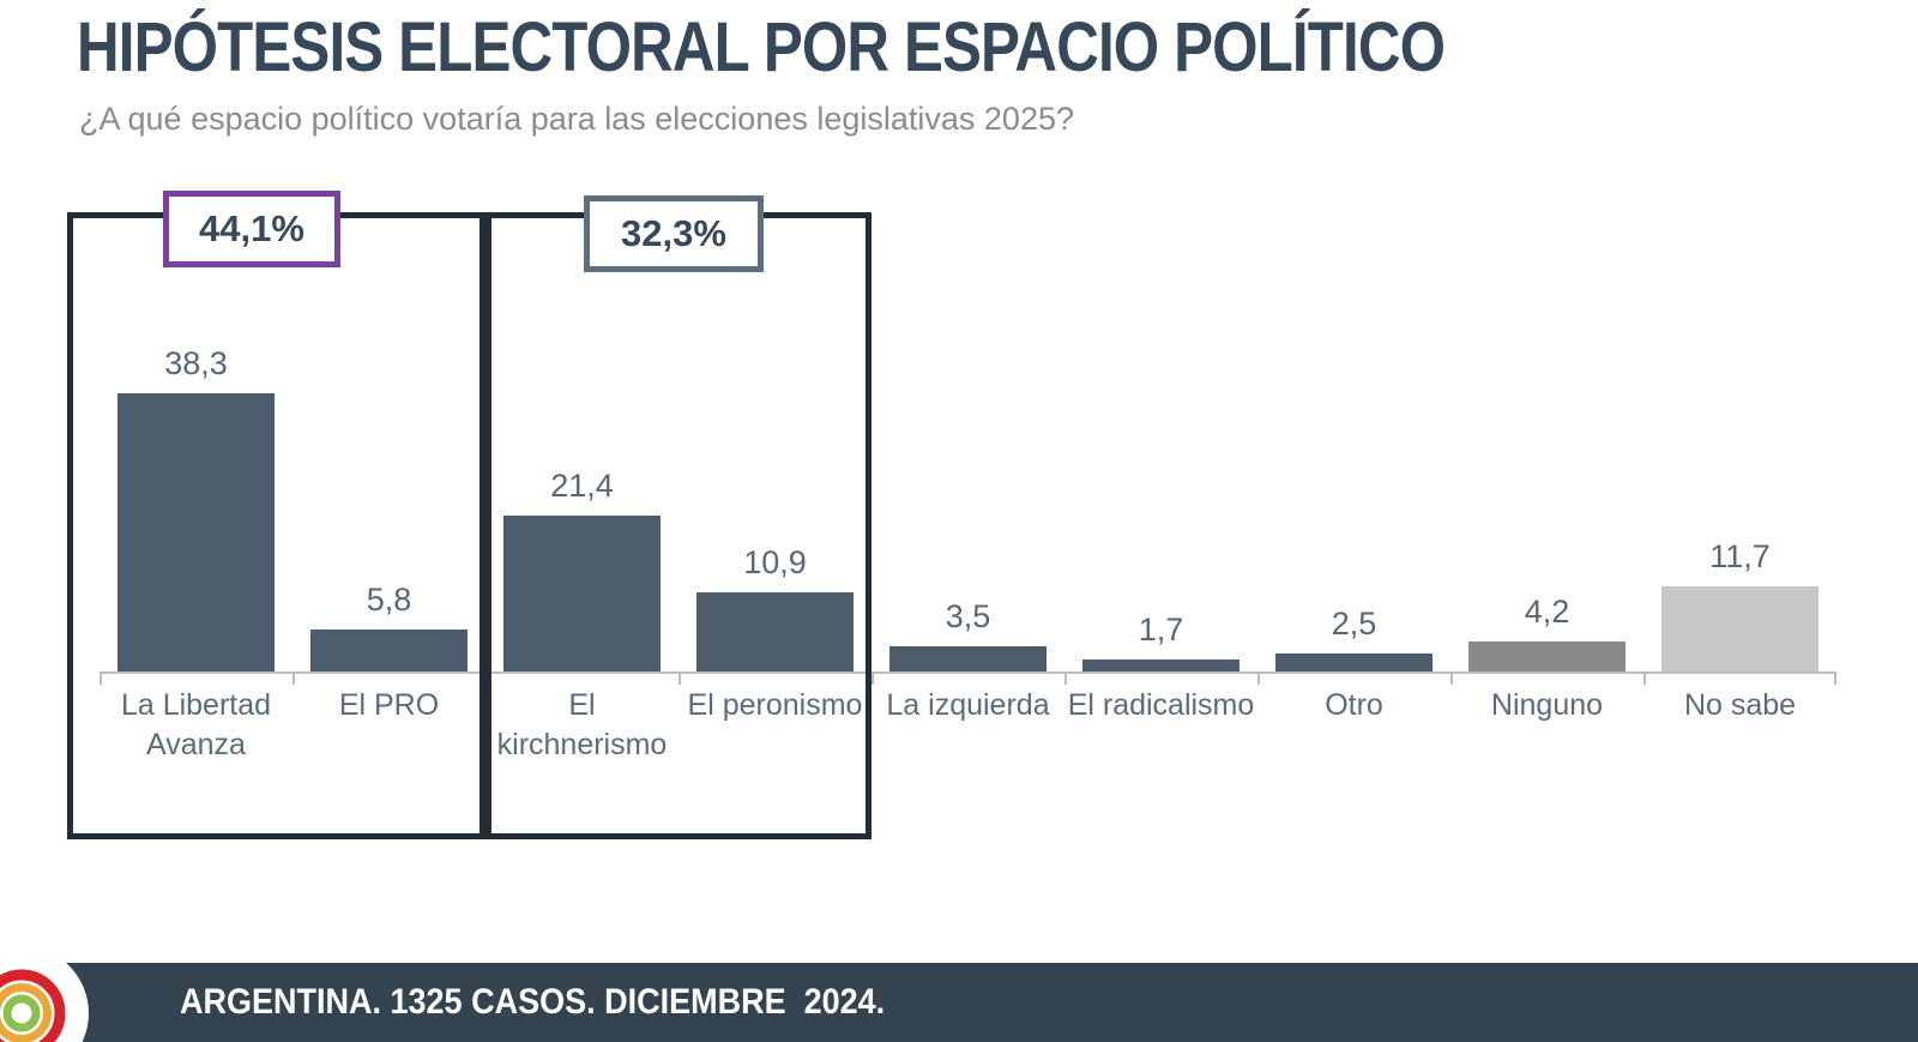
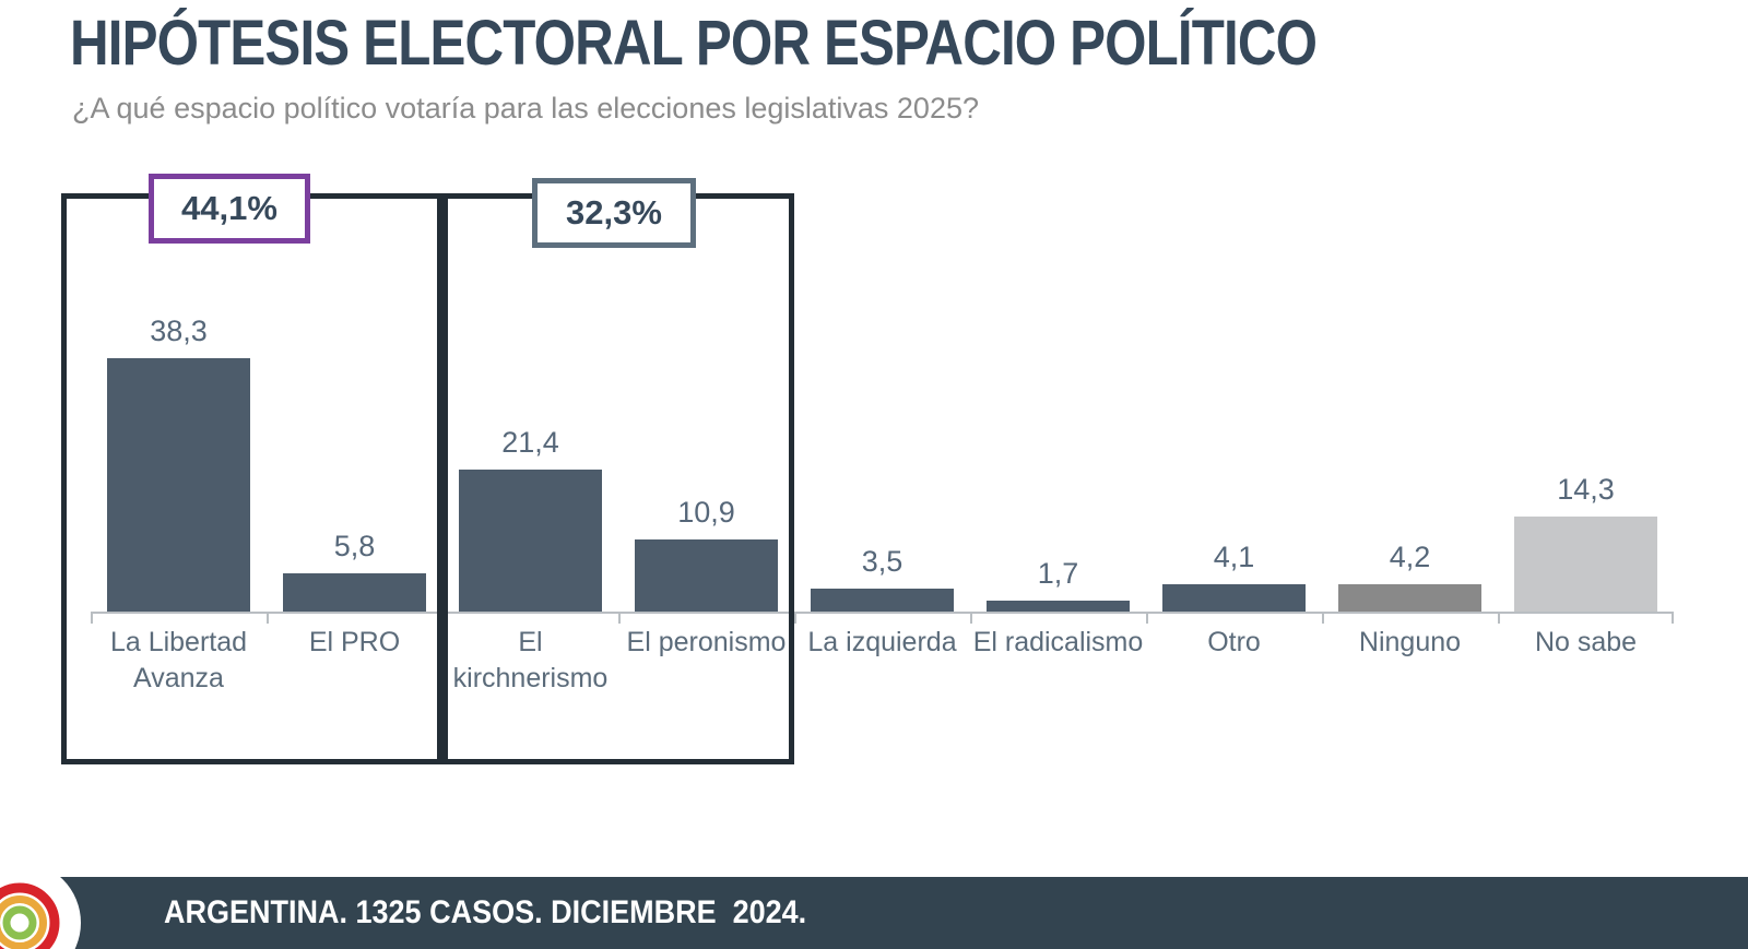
Otro: 2,5 -> 4,1
No sabe: 11,7 -> 14,3
